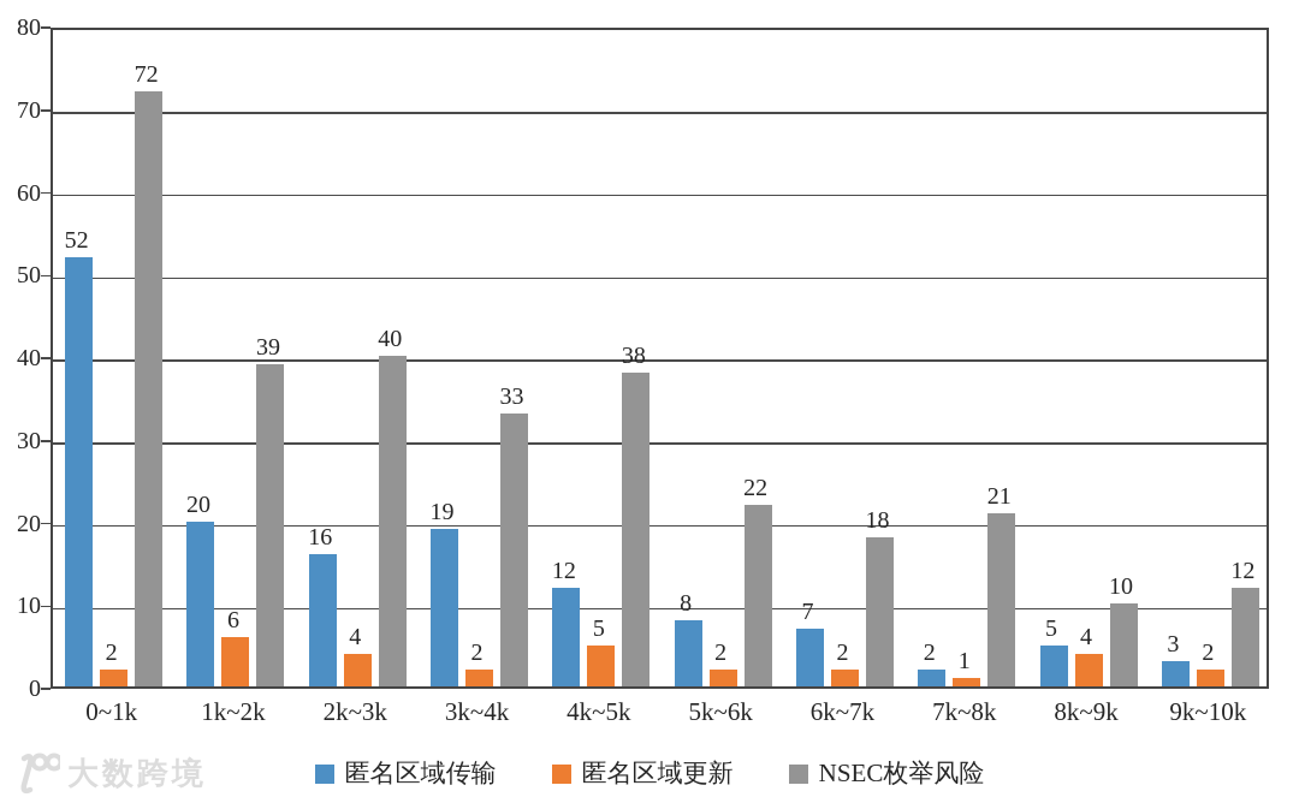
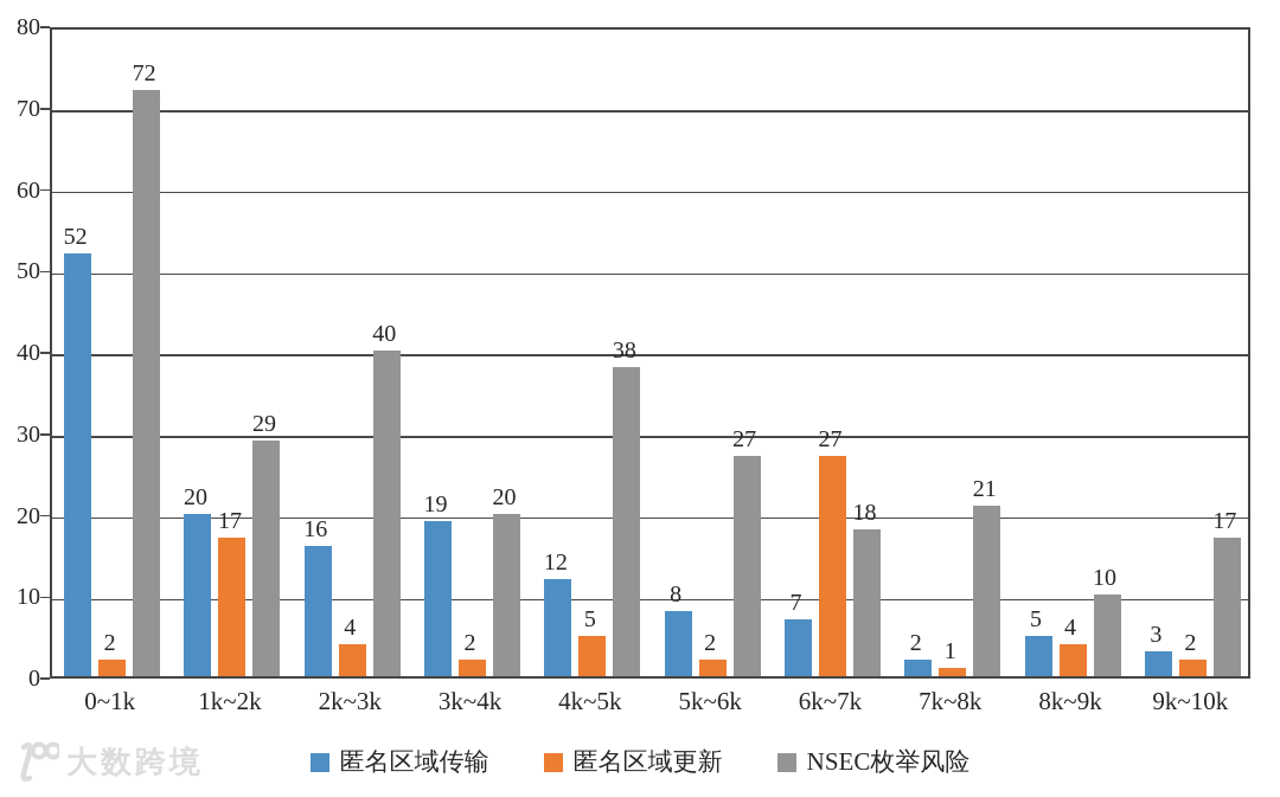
匿名区域更新/1k~2k: 6 -> 17
NSEC枚举风险/1k~2k: 39 -> 29
NSEC枚举风险/3k~4k: 33 -> 20
NSEC枚举风险/5k~6k: 22 -> 27
匿名区域更新/6k~7k: 2 -> 27
NSEC枚举风险/9k~10k: 12 -> 17
